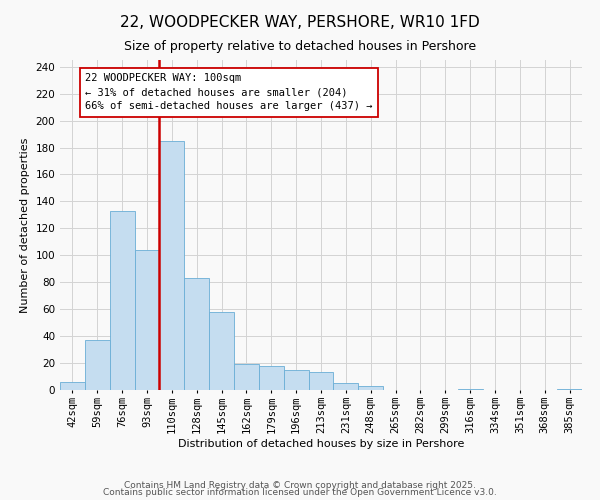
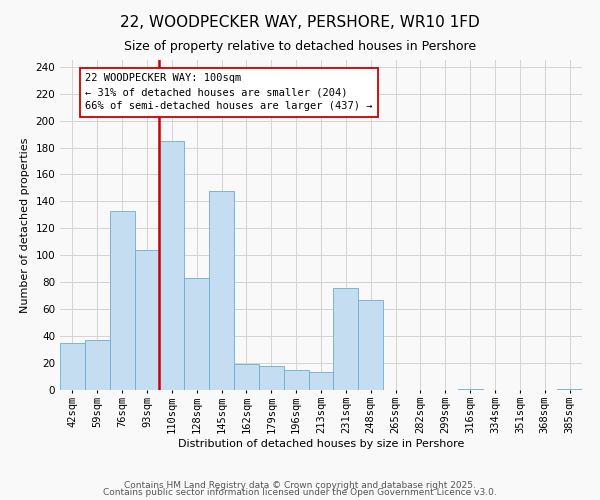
42sqm: 6 -> 35
145sqm: 58 -> 148
231sqm: 5 -> 76
248sqm: 3 -> 67
